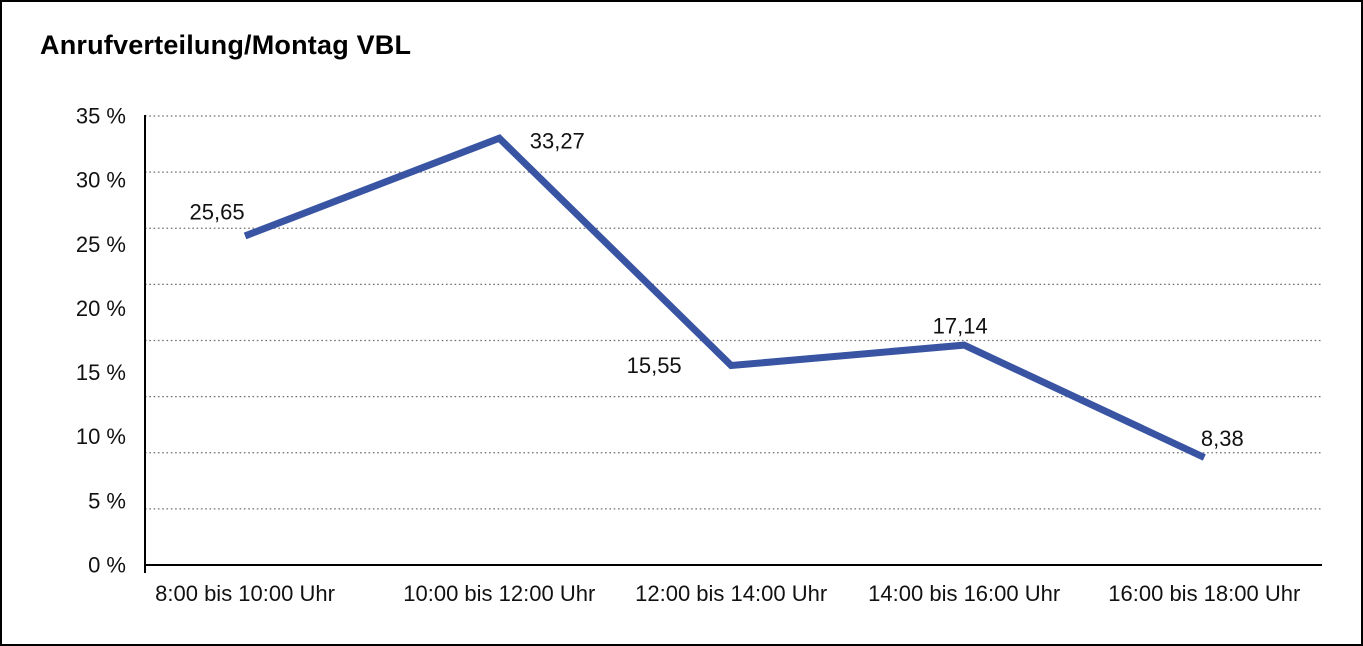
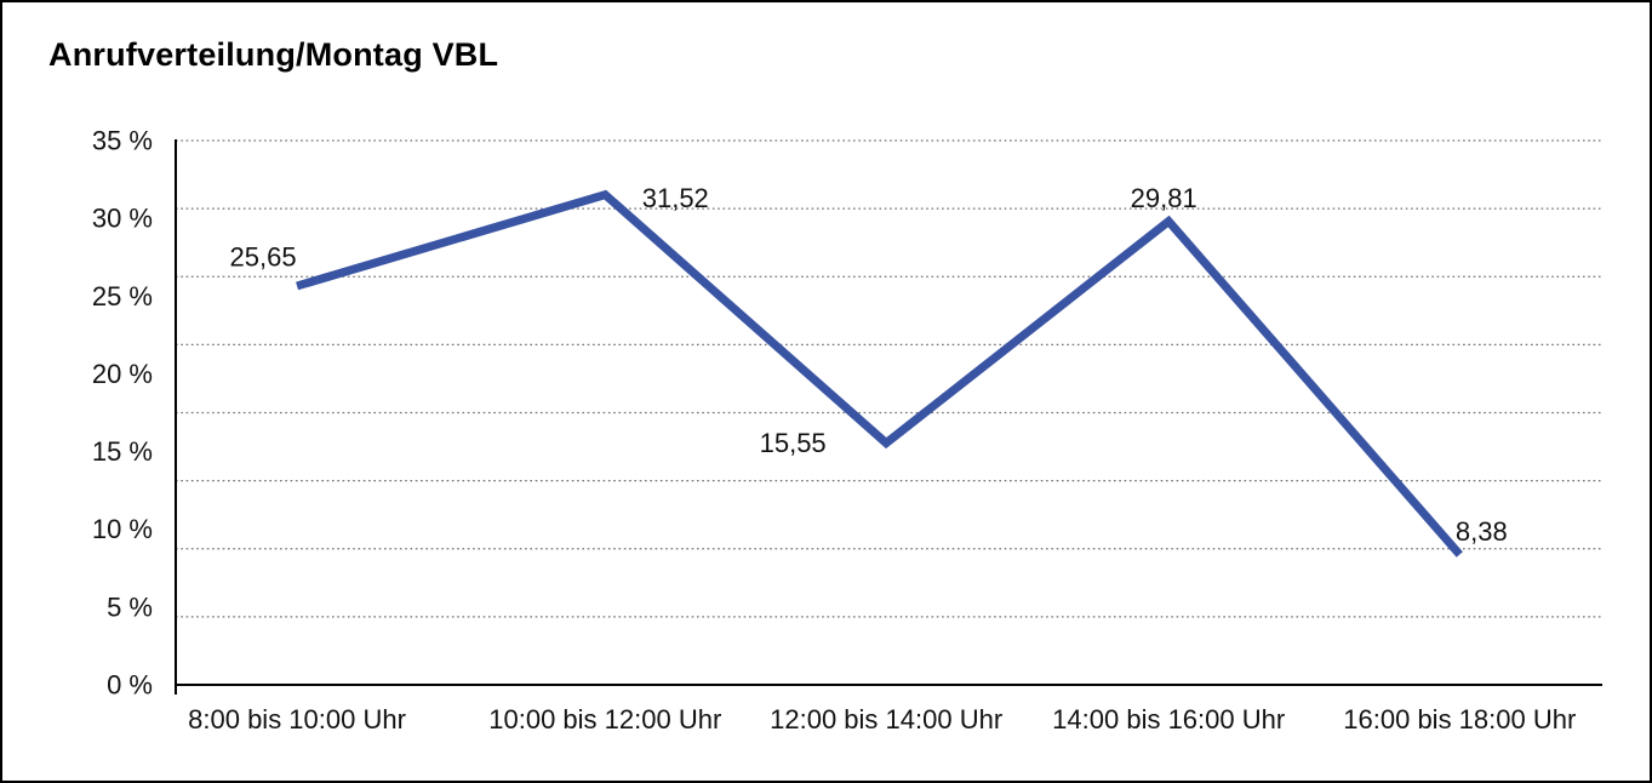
10:00 bis 12:00 Uhr: 33,27 -> 31,52
14:00 bis 16:00 Uhr: 17,14 -> 29,81
